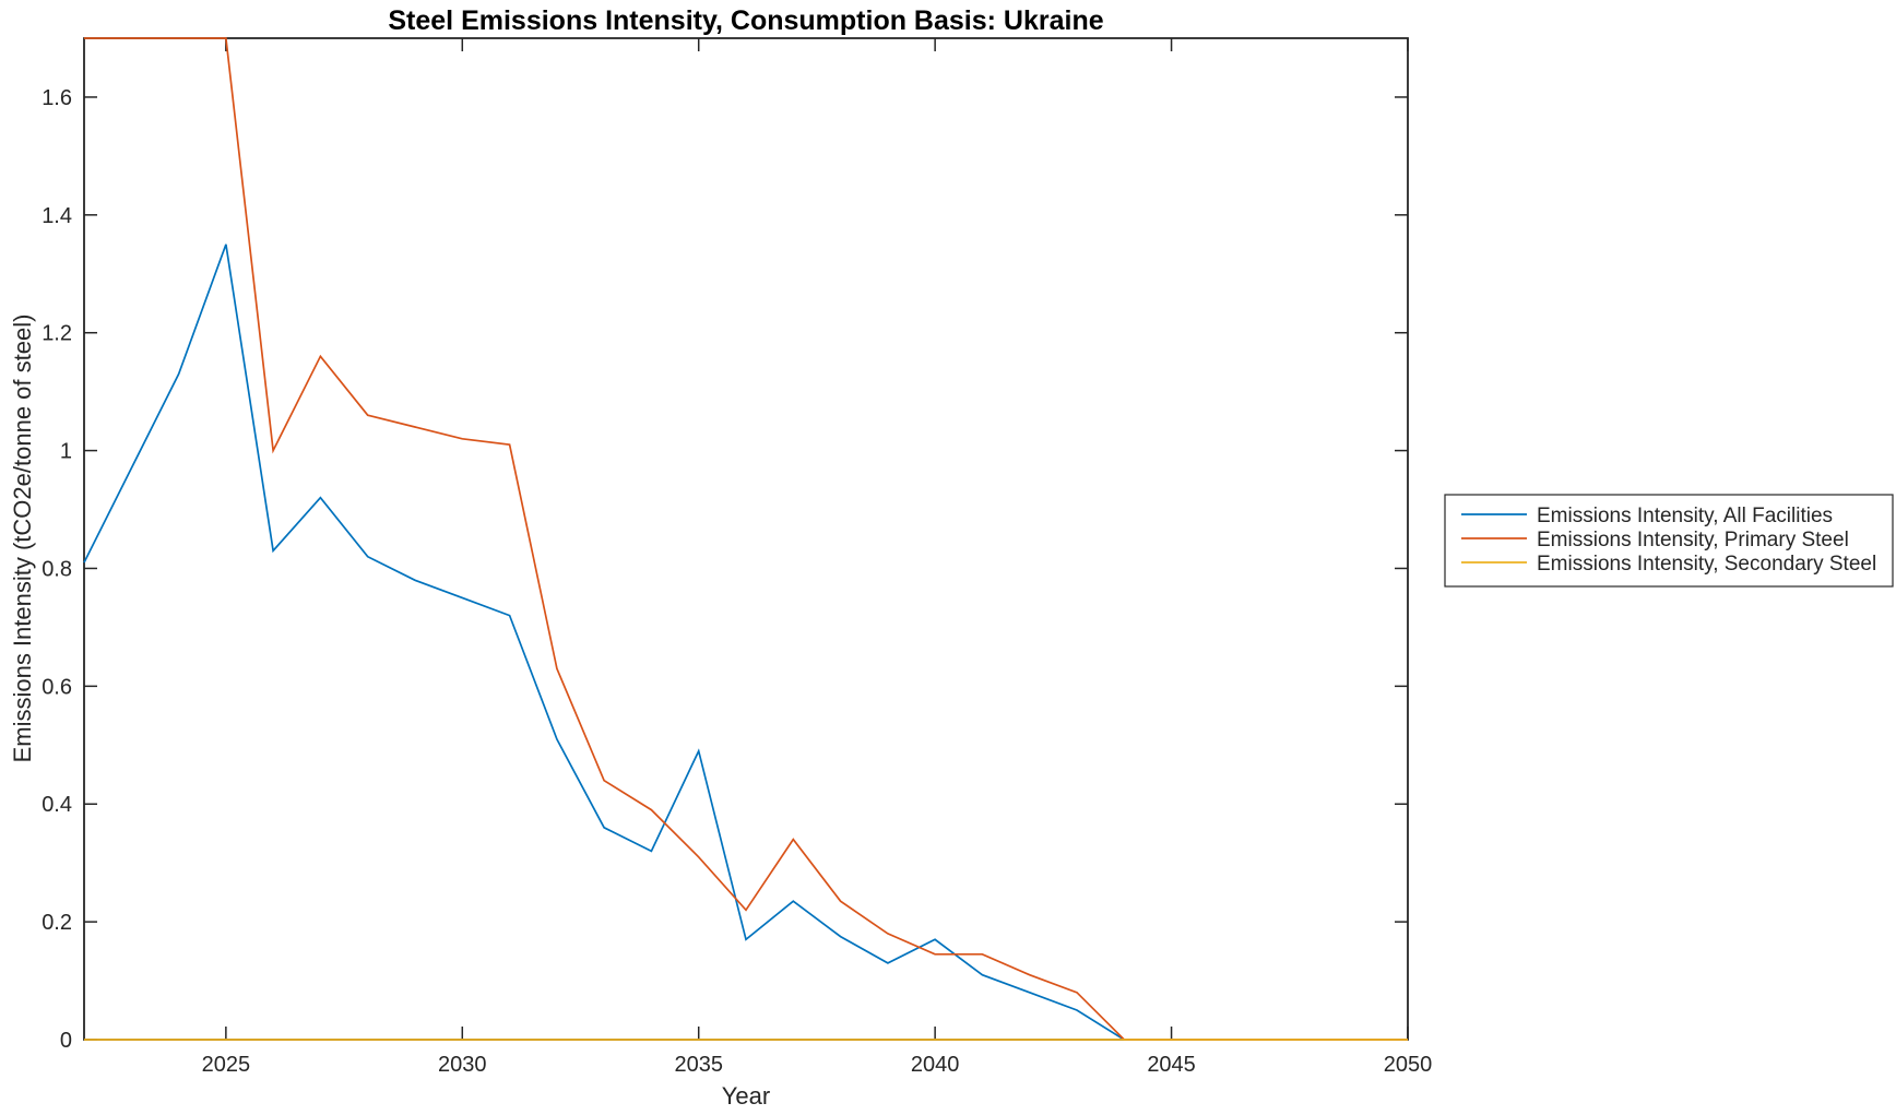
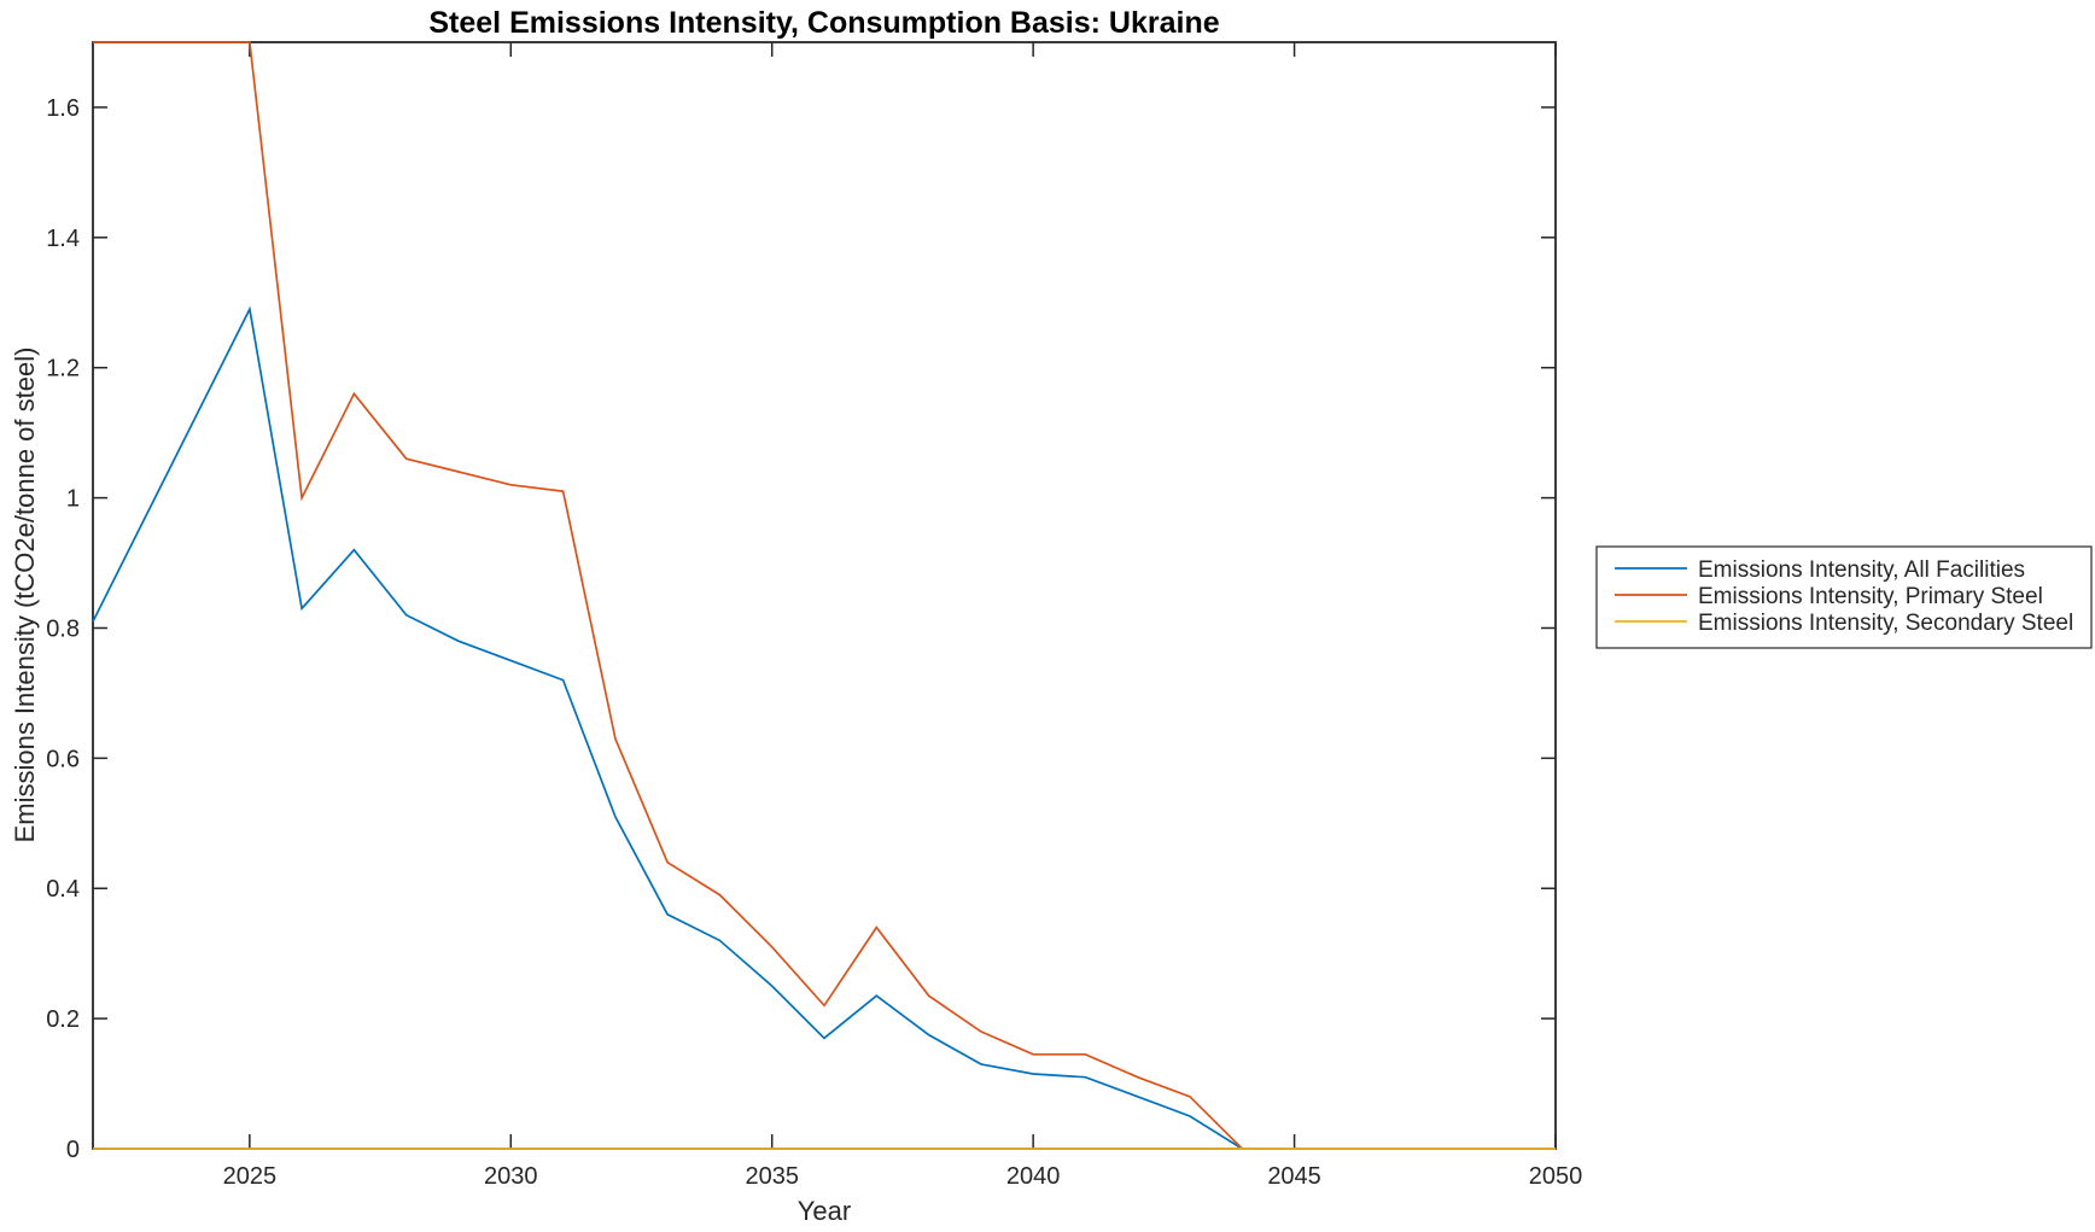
Emissions Intensity, All Facilities/2025: 1.35 -> 1.29
Emissions Intensity, All Facilities/2035: 0.49 -> 0.25
Emissions Intensity, All Facilities/2040: 0.17 -> 0.12
